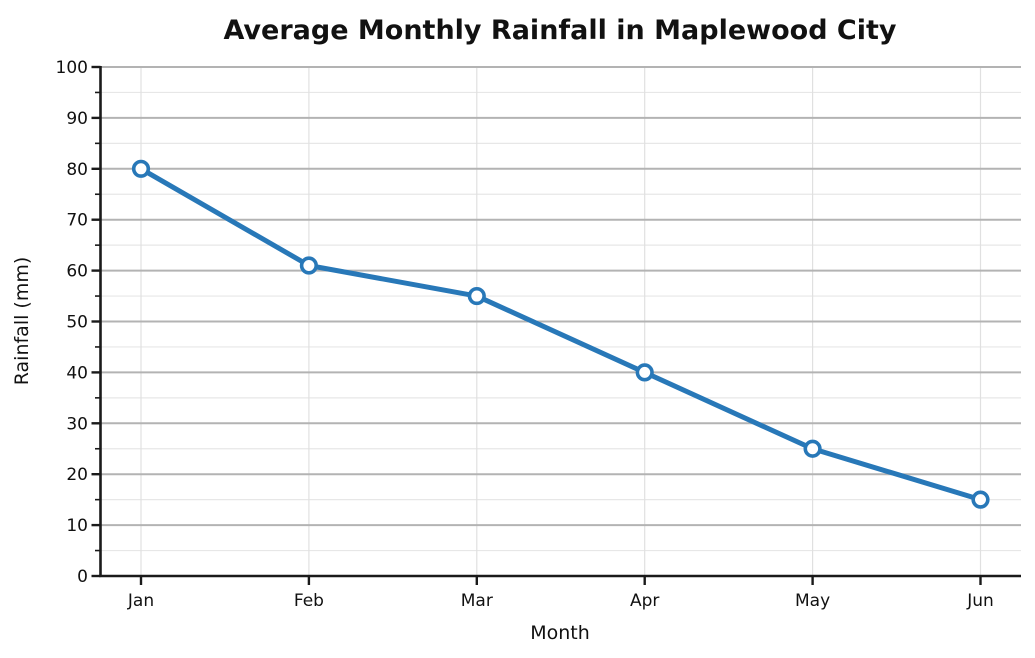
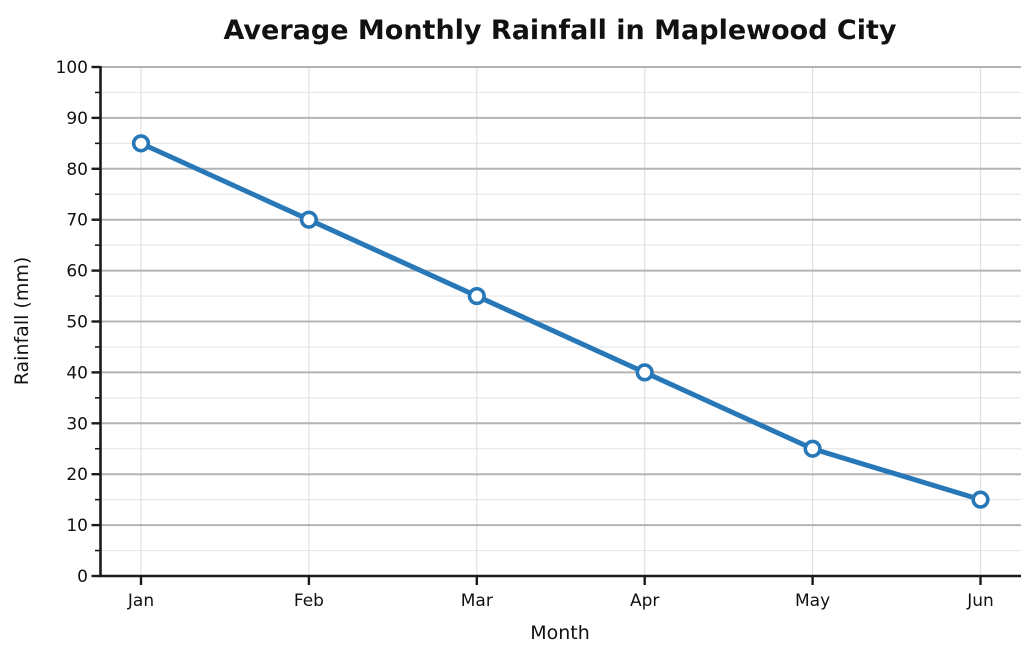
Jan: 80 -> 85
Feb: 61 -> 70
